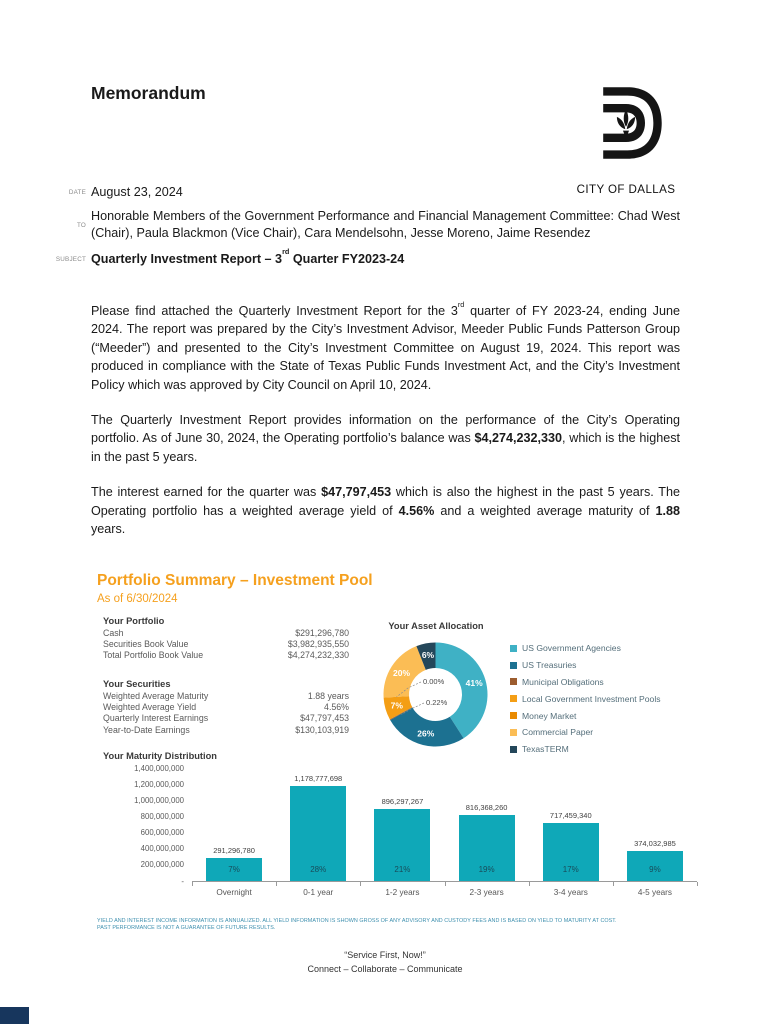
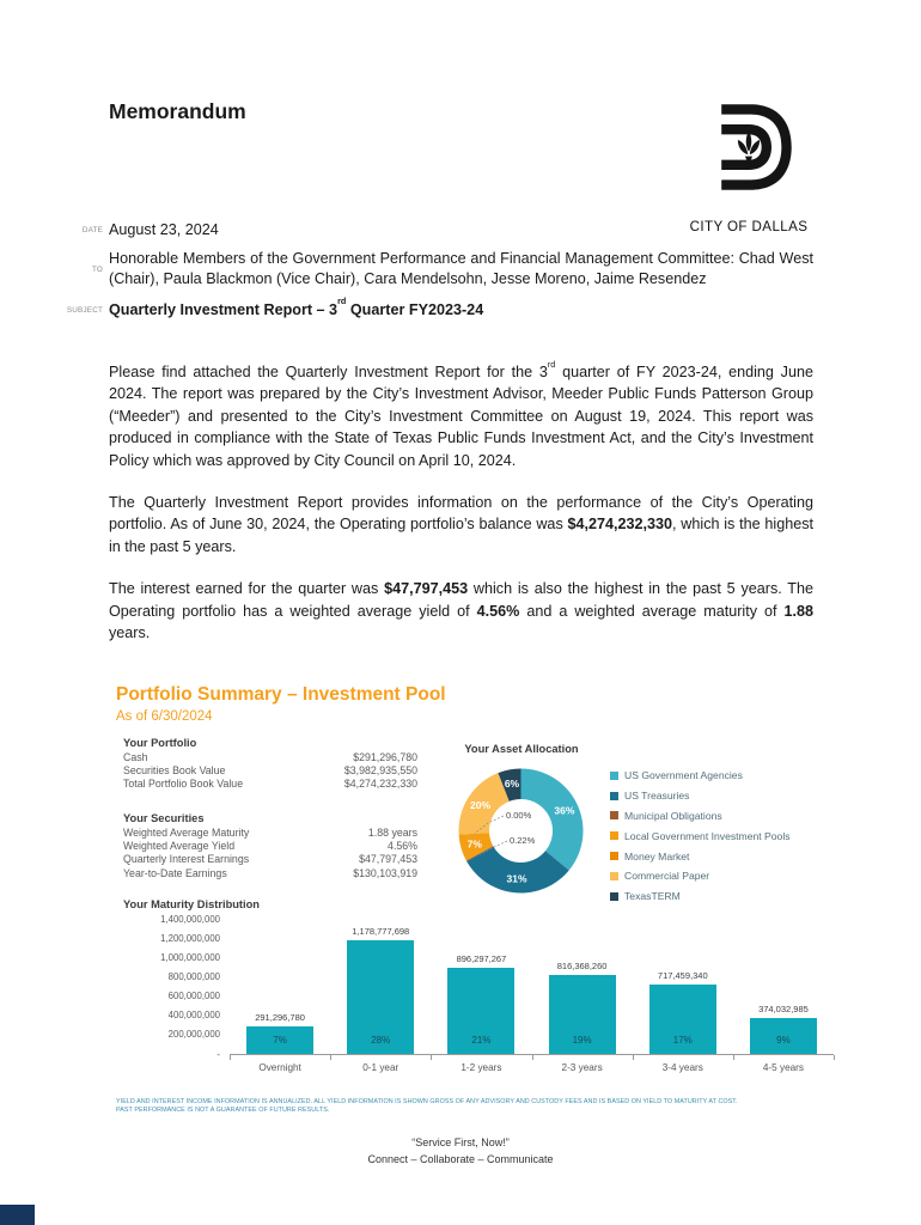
Your Asset Allocation/US Government Agencies: 41% -> 36%
Your Asset Allocation/US Treasuries: 26% -> 31%
